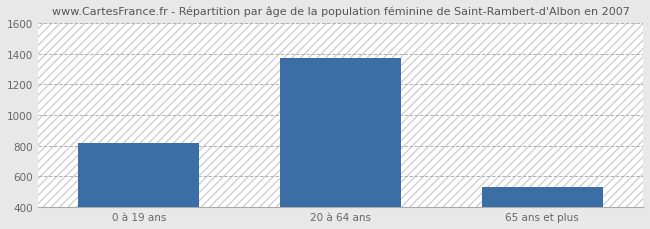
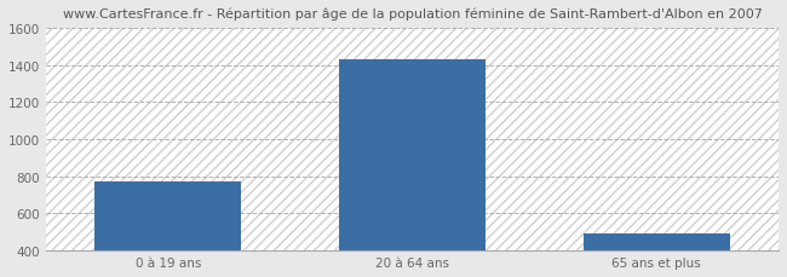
0 à 19 ans: 820 -> 770
20 à 64 ans: 1370 -> 1430
65 ans et plus: 530 -> 490
